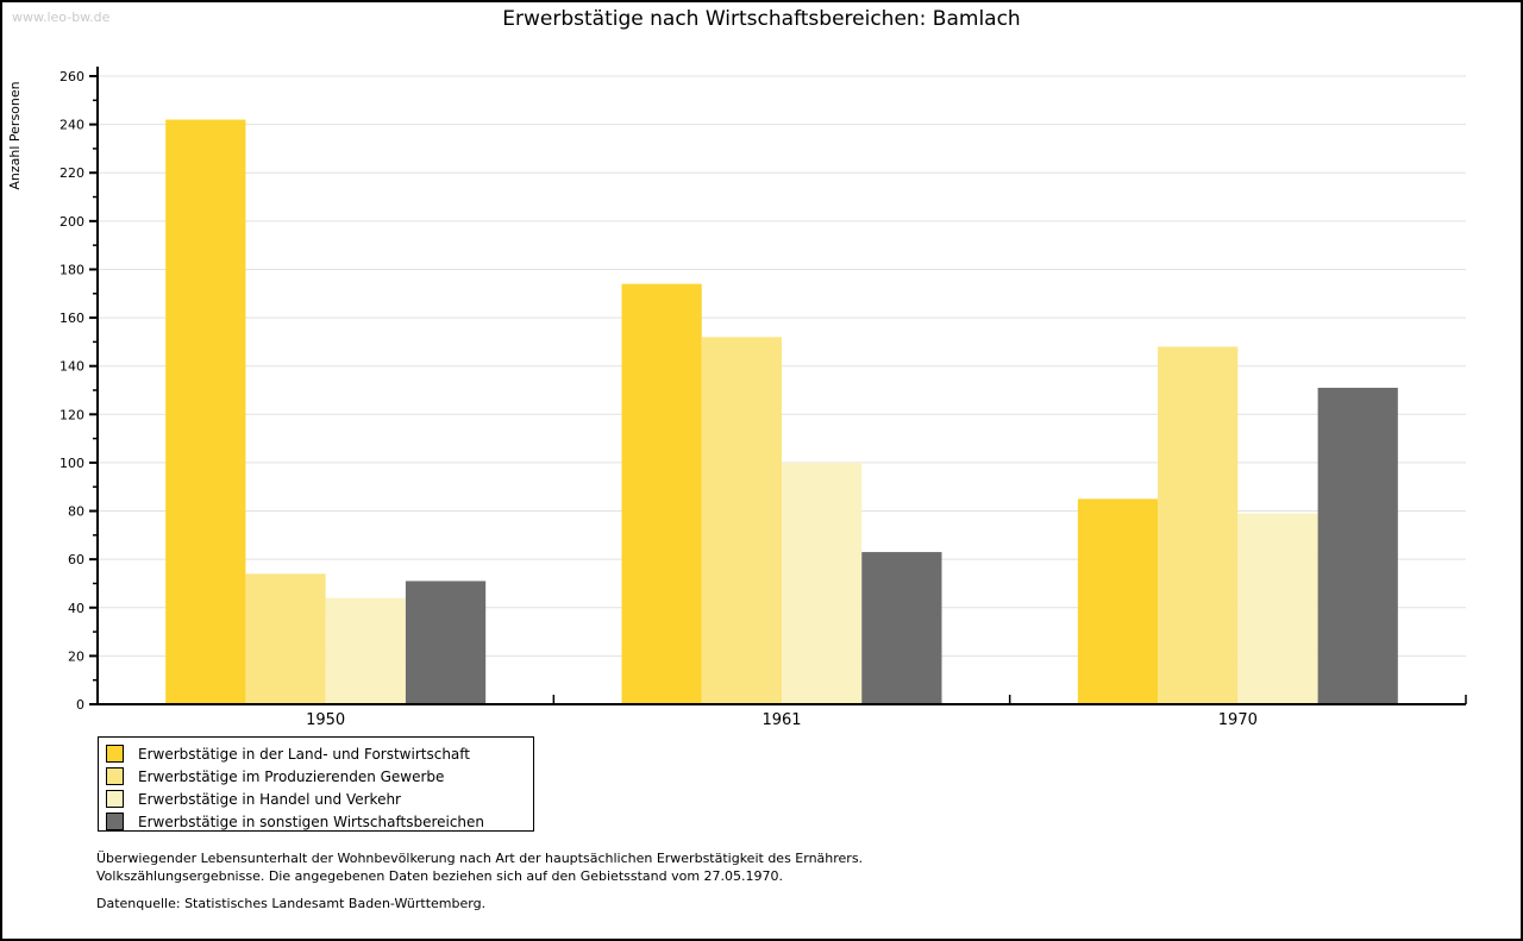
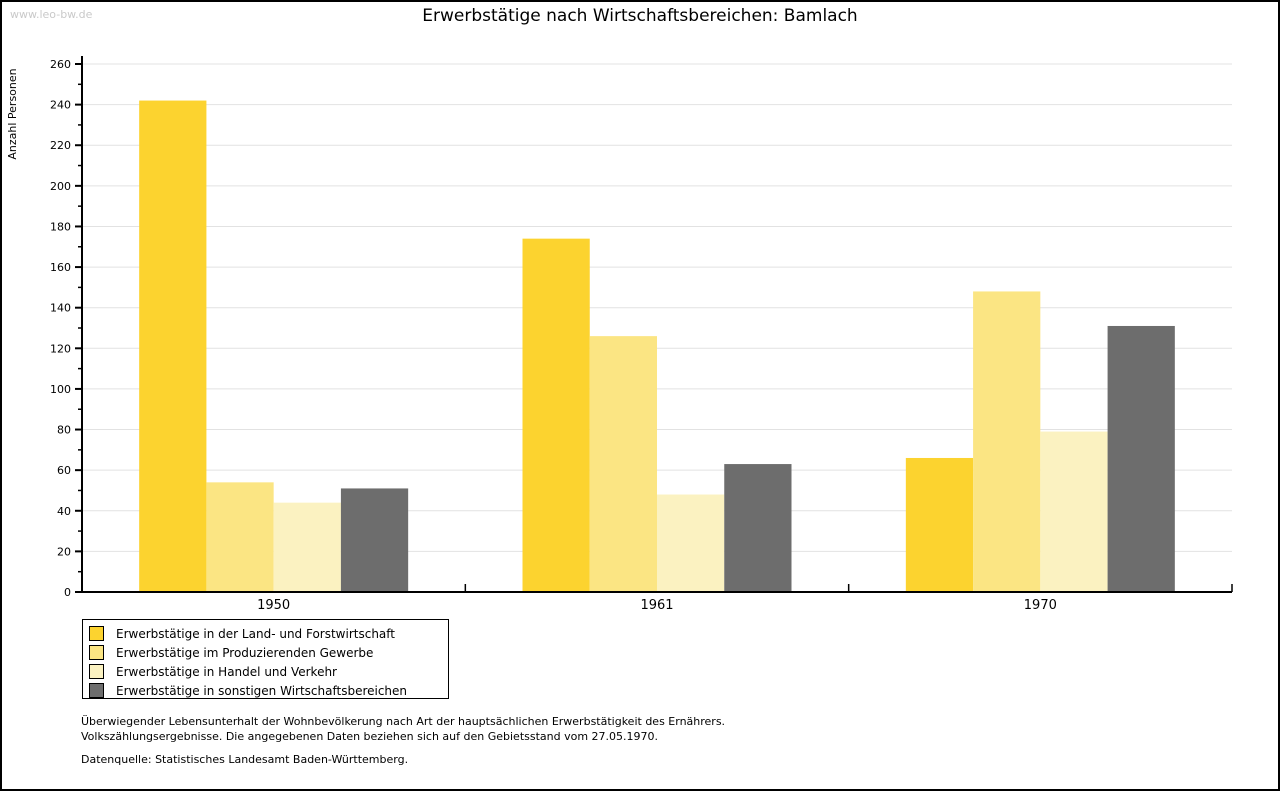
Erwerbstätige im Produzierenden Gewerbe/1961: 152 -> 126
Erwerbstätige in Handel und Verkehr/1961: 100 -> 48
Erwerbstätige in der Land- und Forstwirtschaft/1970: 85 -> 66
